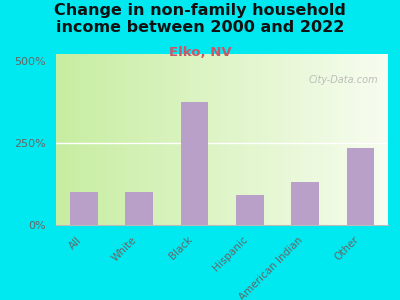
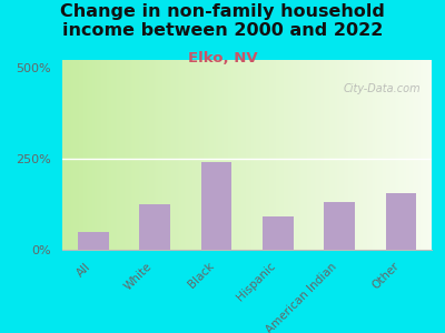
All: 100% -> 50%
White: 100% -> 125%
Black: 375% -> 240%
Other: 235% -> 155%
